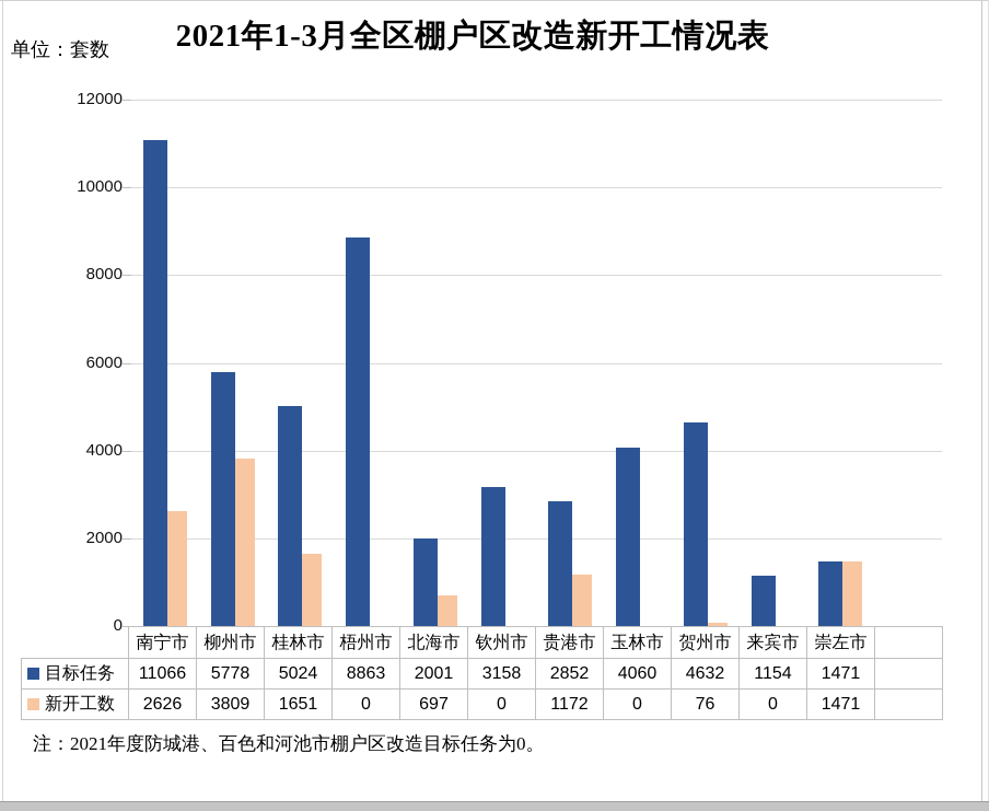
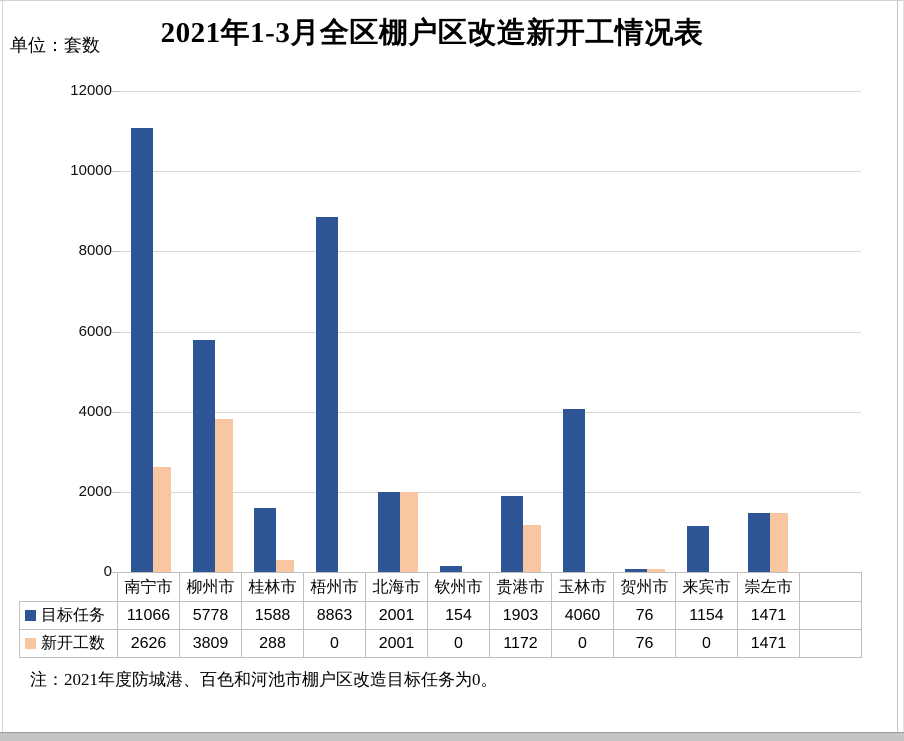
目标任务/桂林市: 5024 -> 1588
新开工数/桂林市: 1651 -> 288
新开工数/北海市: 697 -> 2001
目标任务/钦州市: 3158 -> 154
目标任务/贵港市: 2852 -> 1903
目标任务/贺州市: 4632 -> 76
